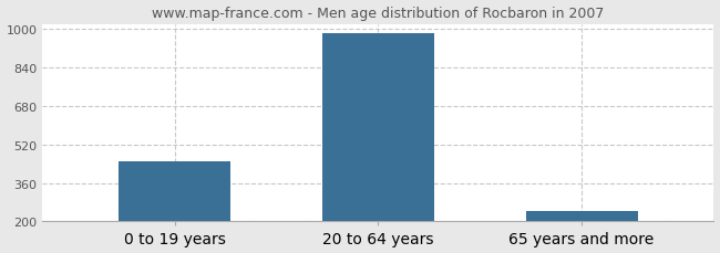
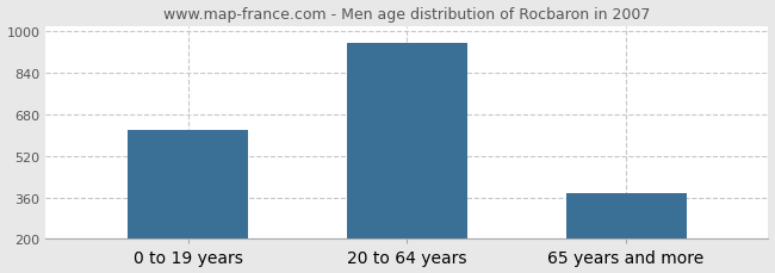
0 to 19 years: 450 -> 620
20 to 64 years: 980 -> 955
65 years and more: 245 -> 375
